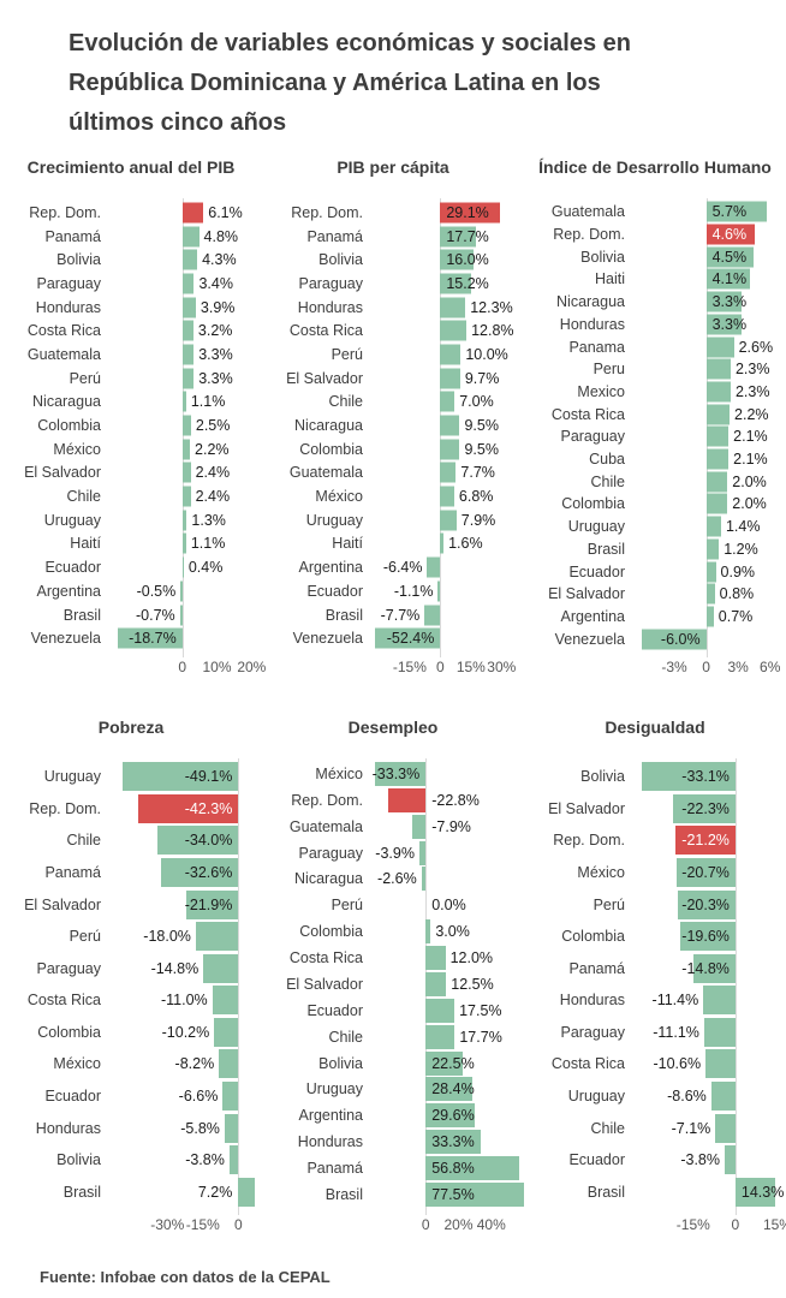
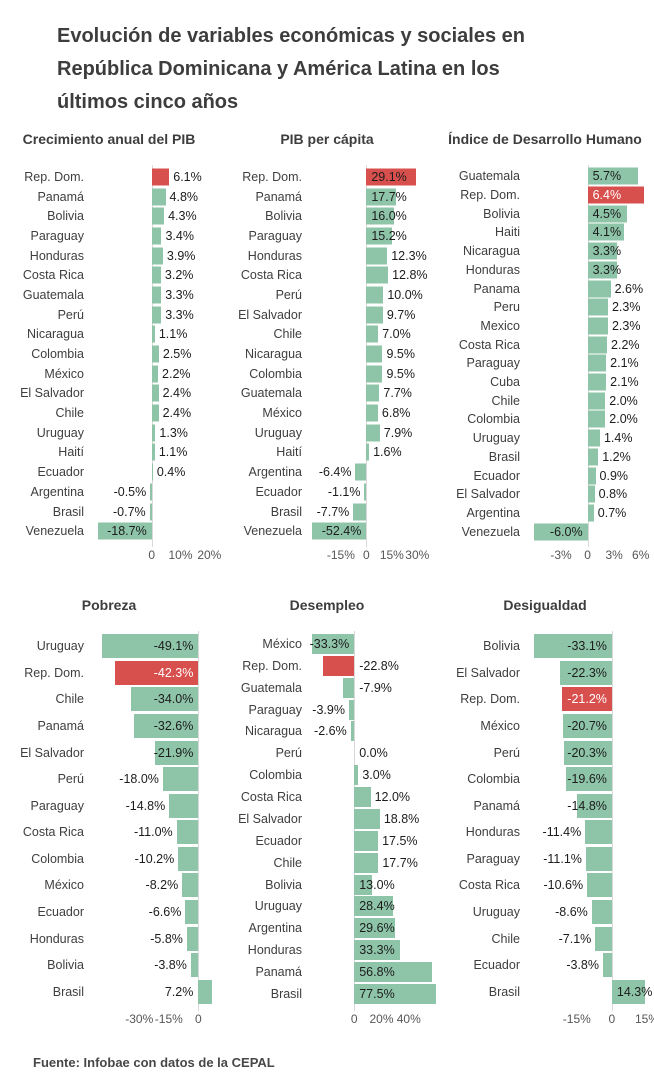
Índice de Desarrollo Humano/Rep. Dom.: 4.6% -> 6.4%
Desempleo/El Salvador: 12.5% -> 18.8%
Desempleo/Bolivia: 22.5% -> 13.0%
